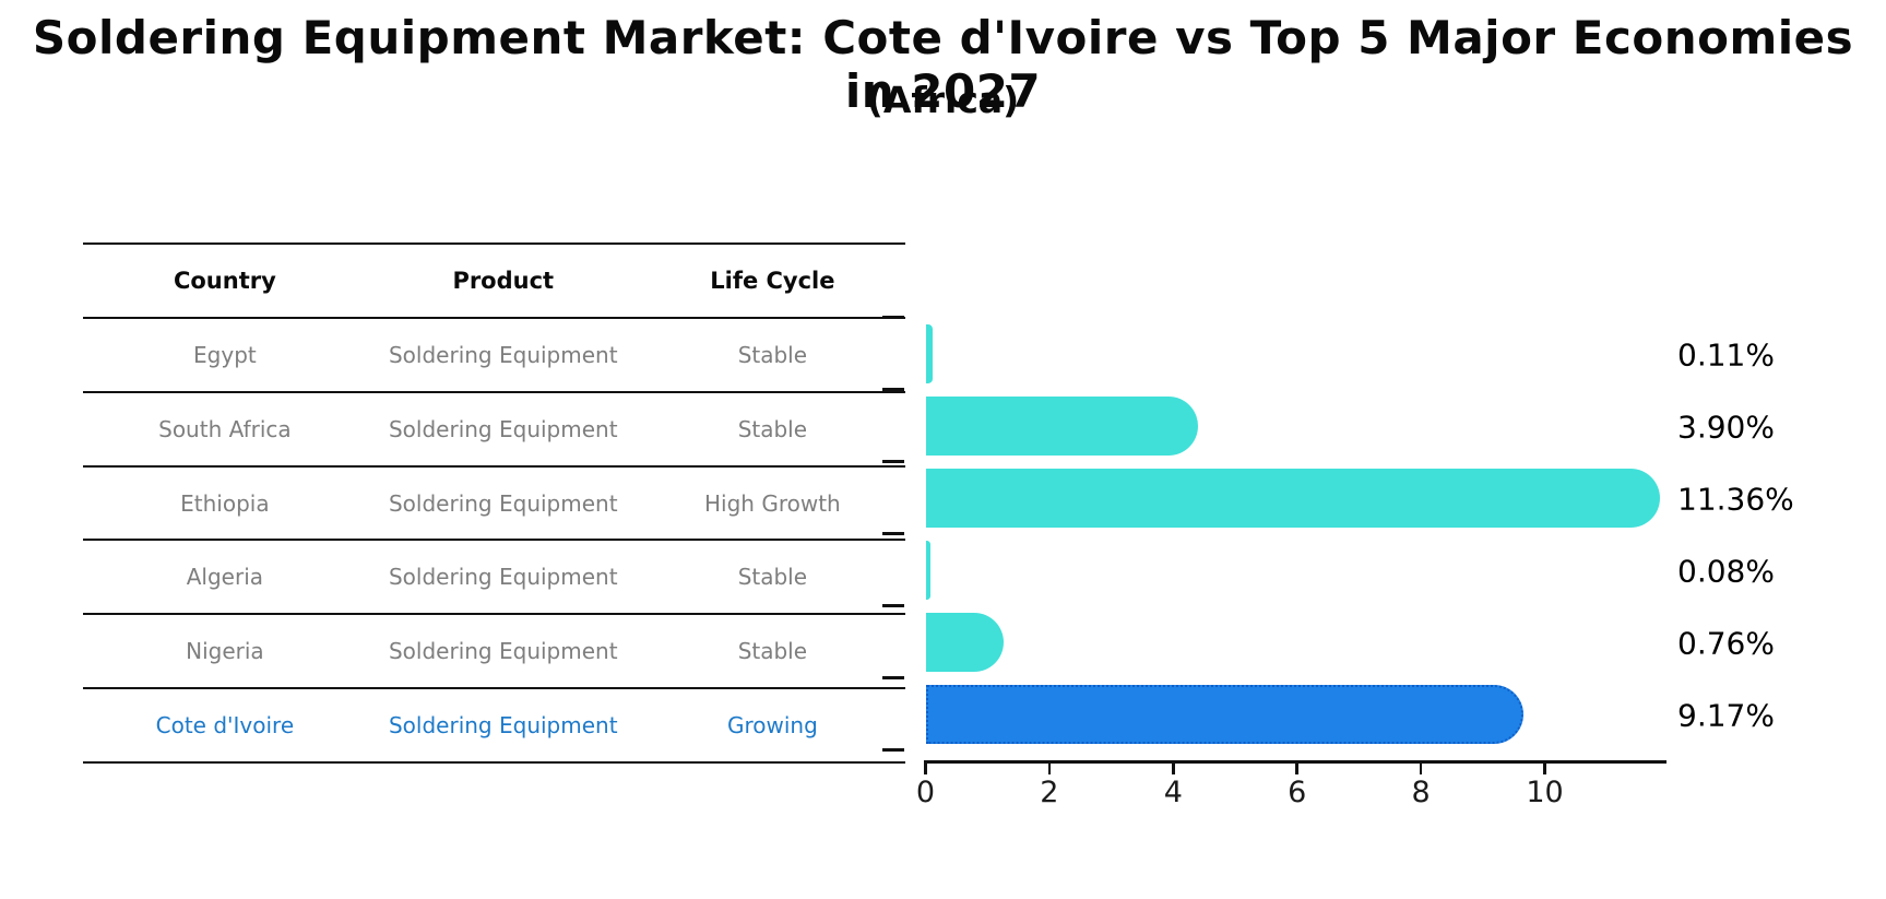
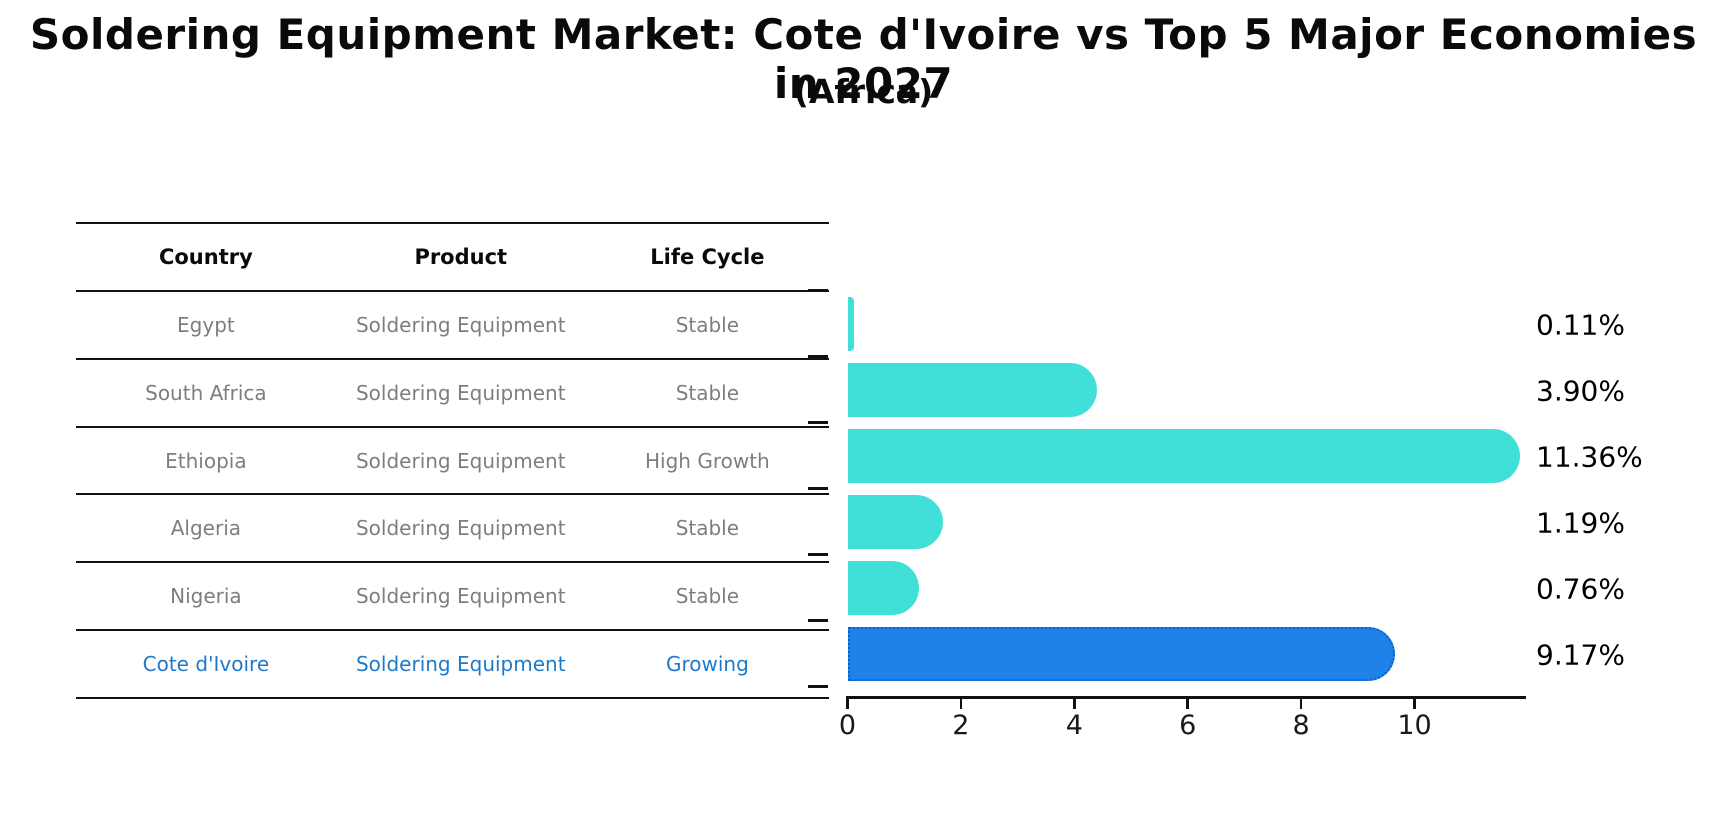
Algeria: 0.08% -> 1.19%
